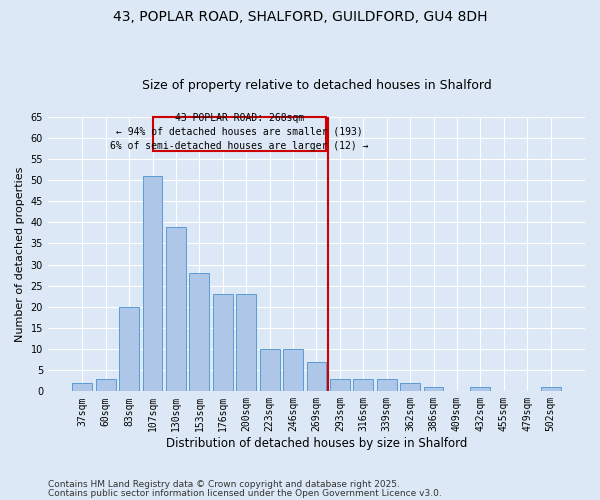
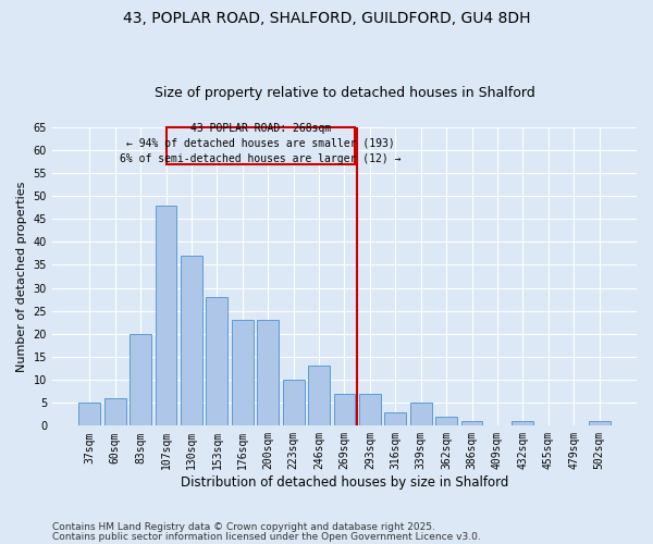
37sqm: 2 -> 5
60sqm: 3 -> 6
107sqm: 51 -> 48
130sqm: 39 -> 37
246sqm: 10 -> 13
293sqm: 3 -> 7
339sqm: 3 -> 5
